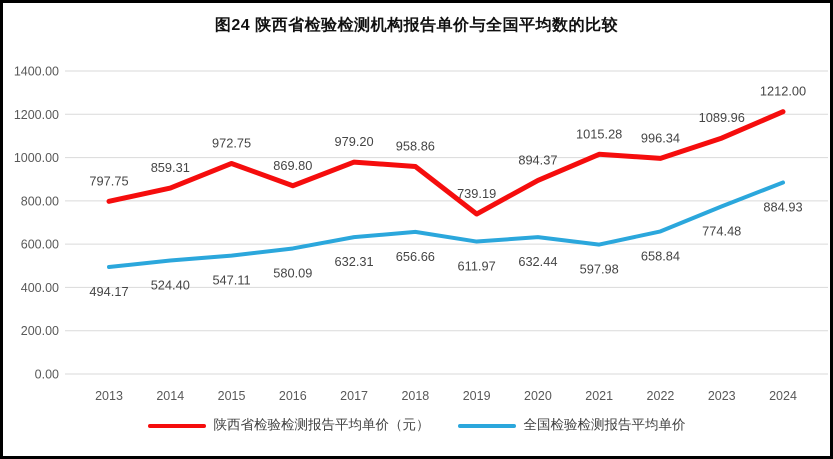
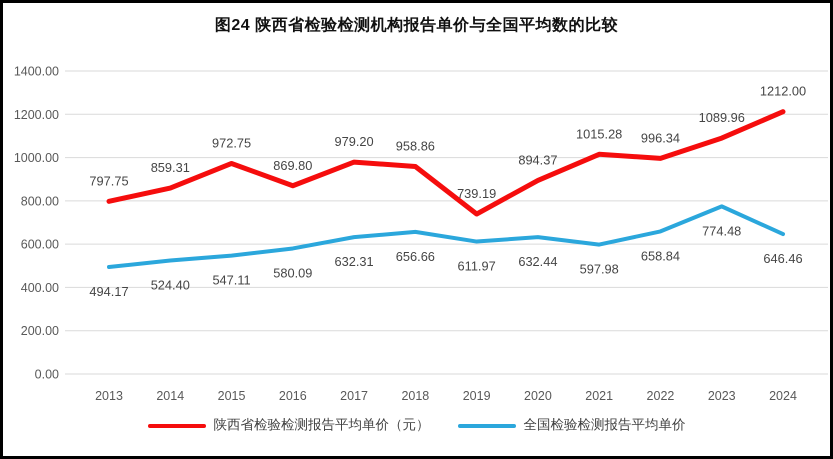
全国检验检测报告平均单价/2024: 884.93 -> 646.46
